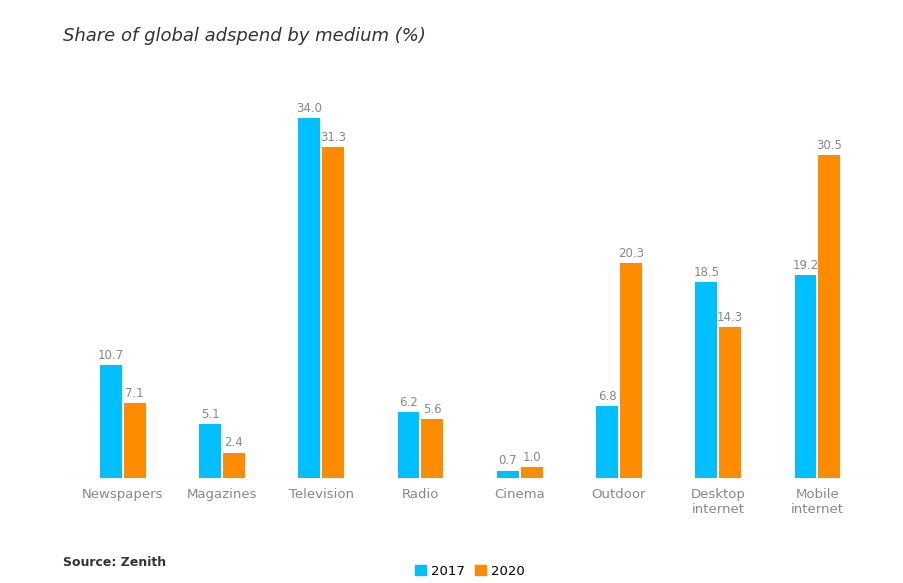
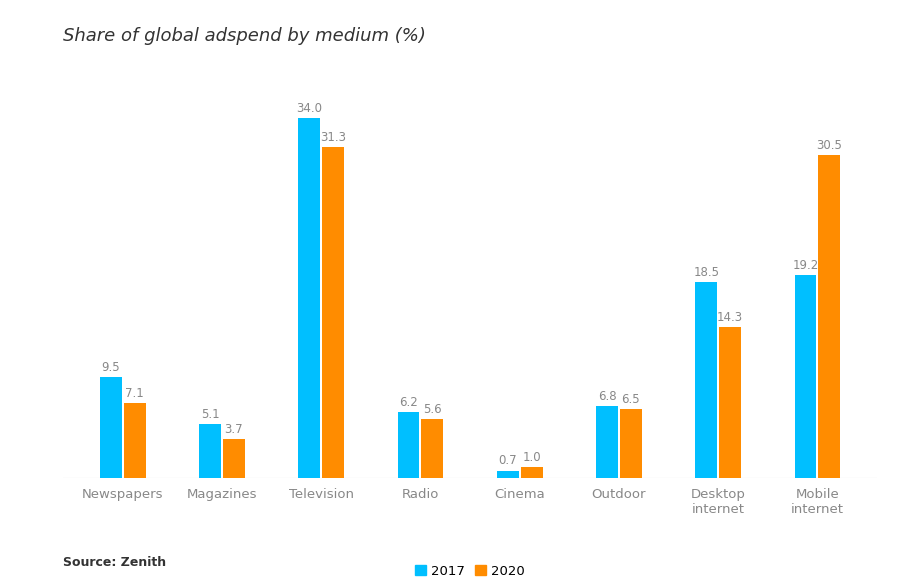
2017/Newspapers: 10.7 -> 9.5
2020/Magazines: 2.4 -> 3.7
2020/Outdoor: 20.3 -> 6.5
